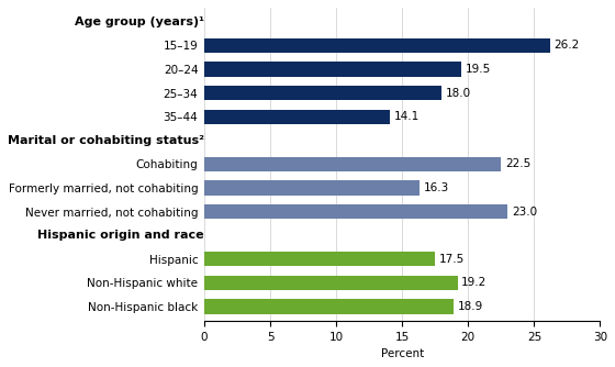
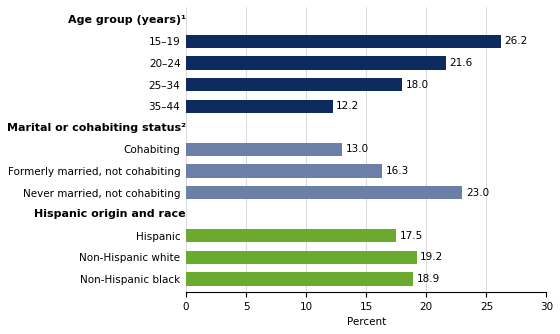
20–24: 19.5 -> 21.6
35–44: 14.1 -> 12.2
Cohabiting: 22.5 -> 13.0
